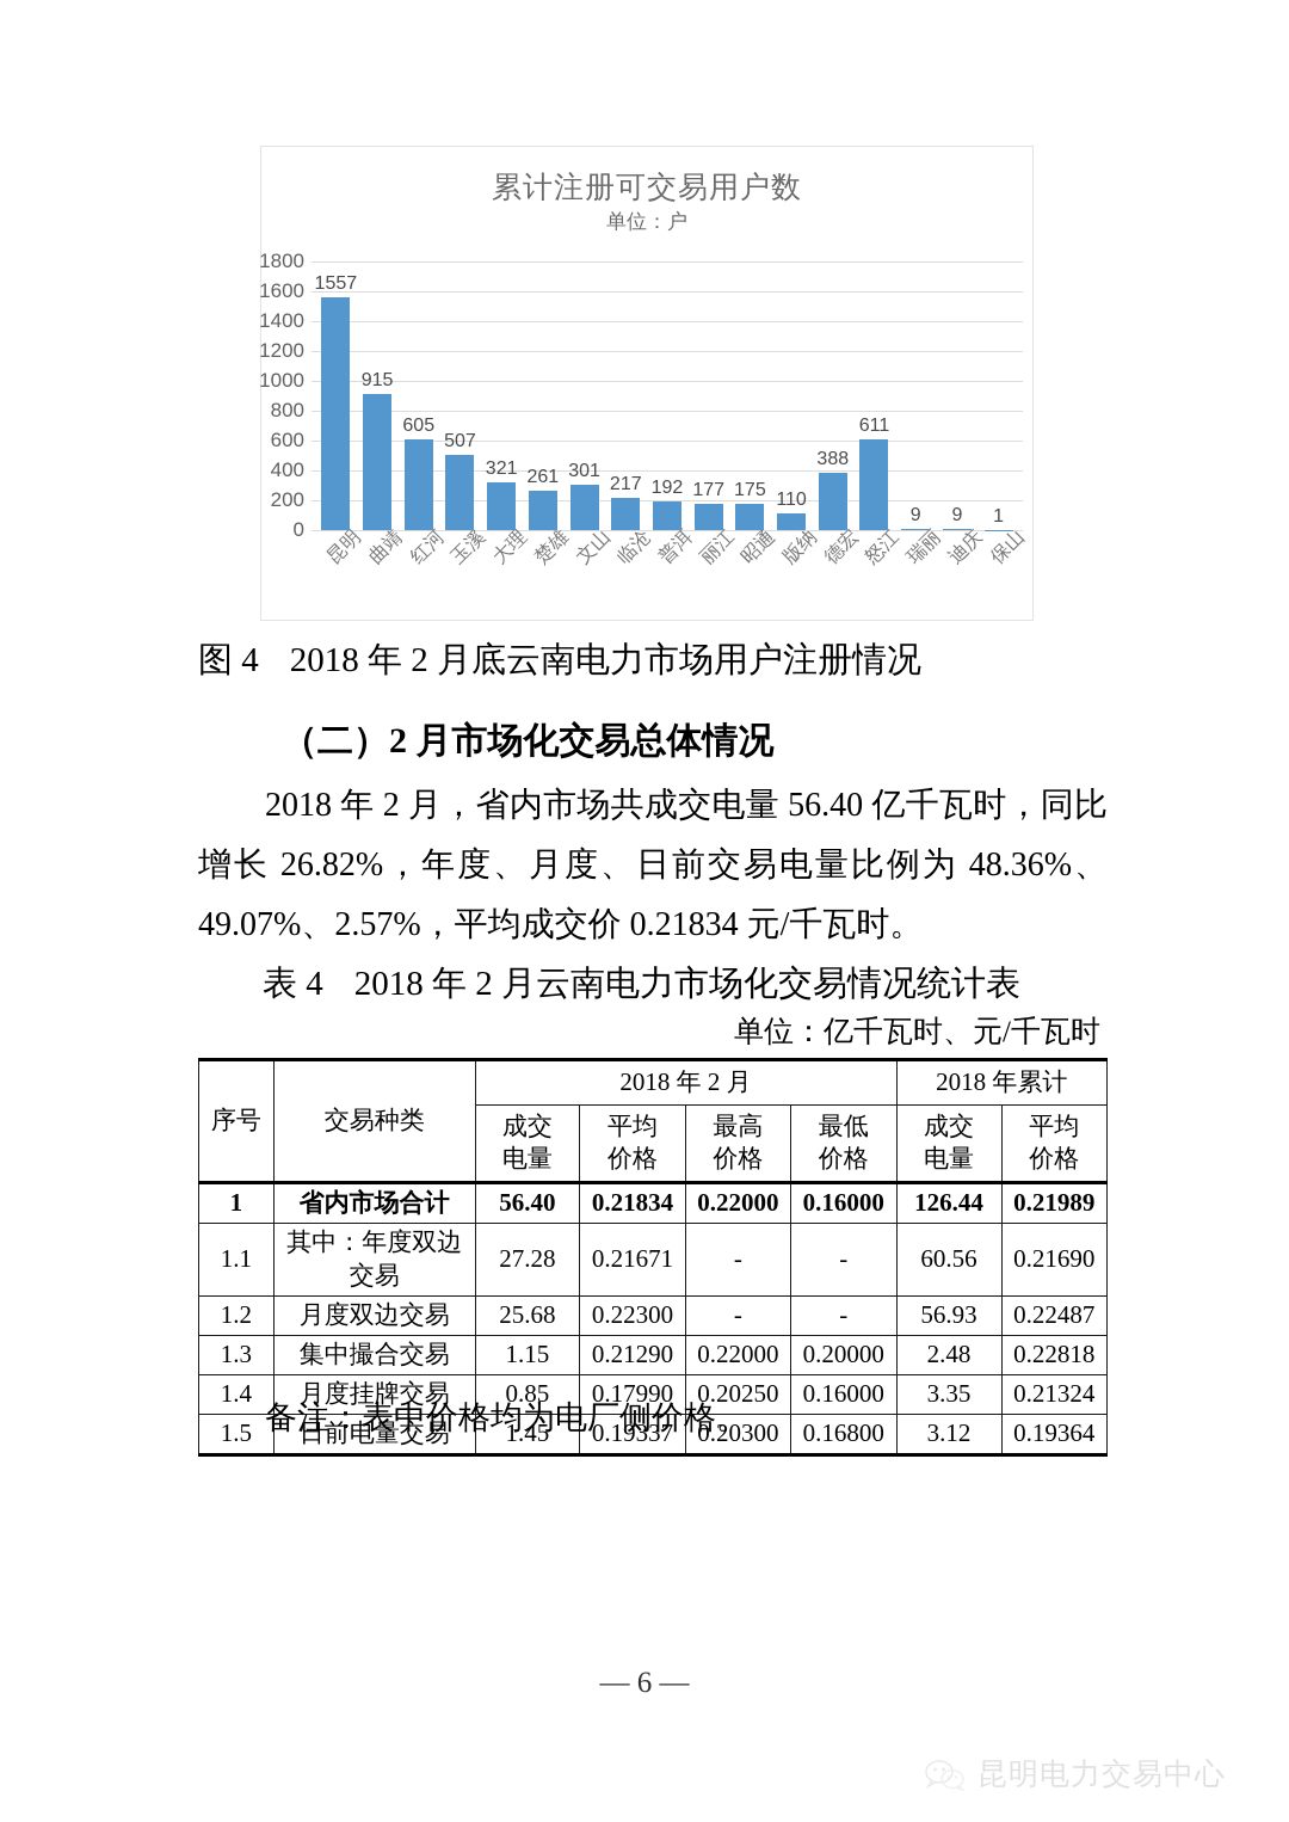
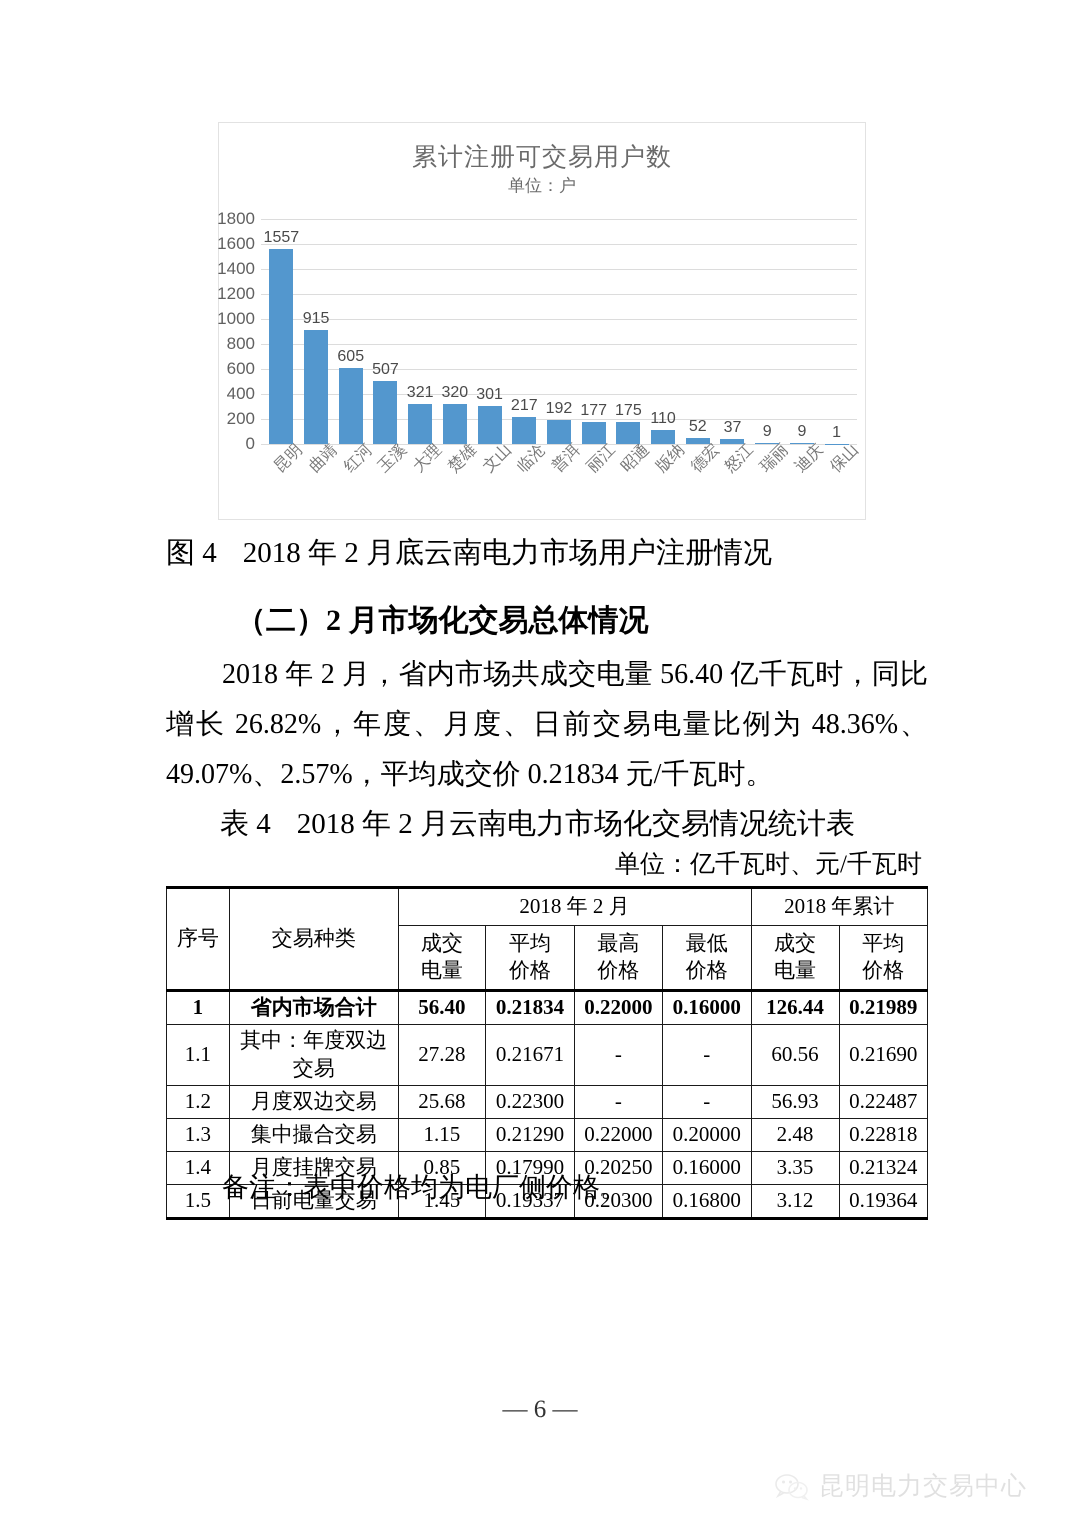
楚雄: 261 -> 320
德宏: 388 -> 52
怒江: 611 -> 37
